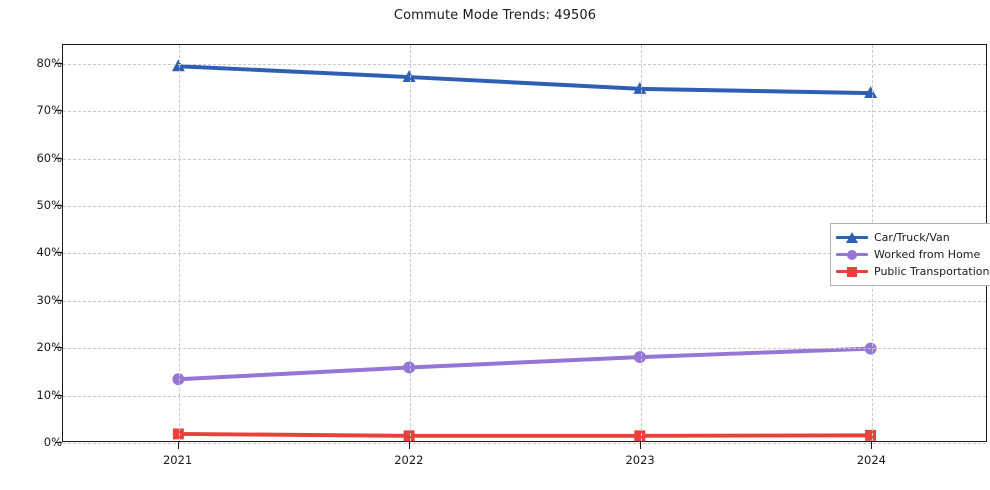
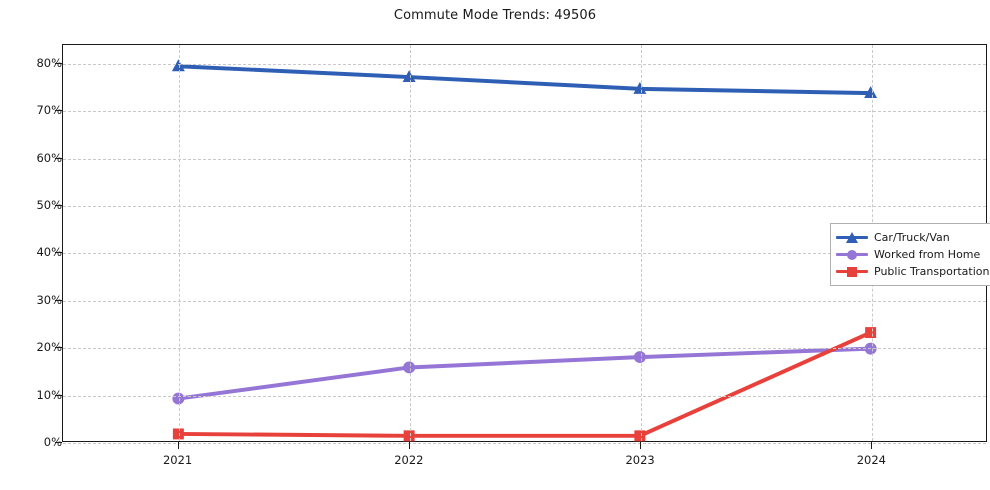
Worked from Home/2021: 13% -> 9%
Public Transportation/2024: 1% -> 23%
